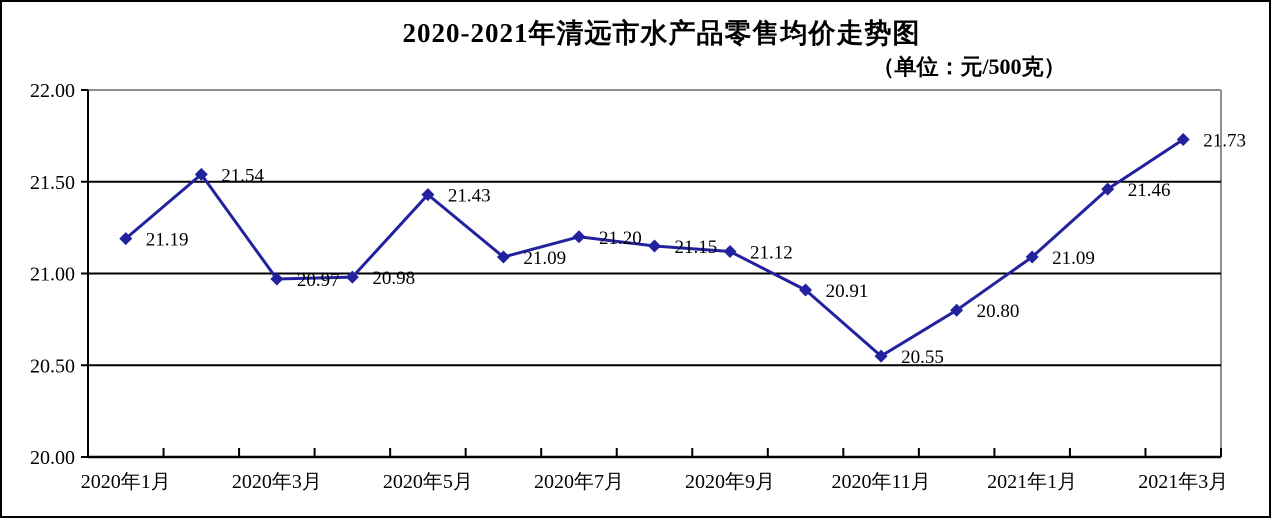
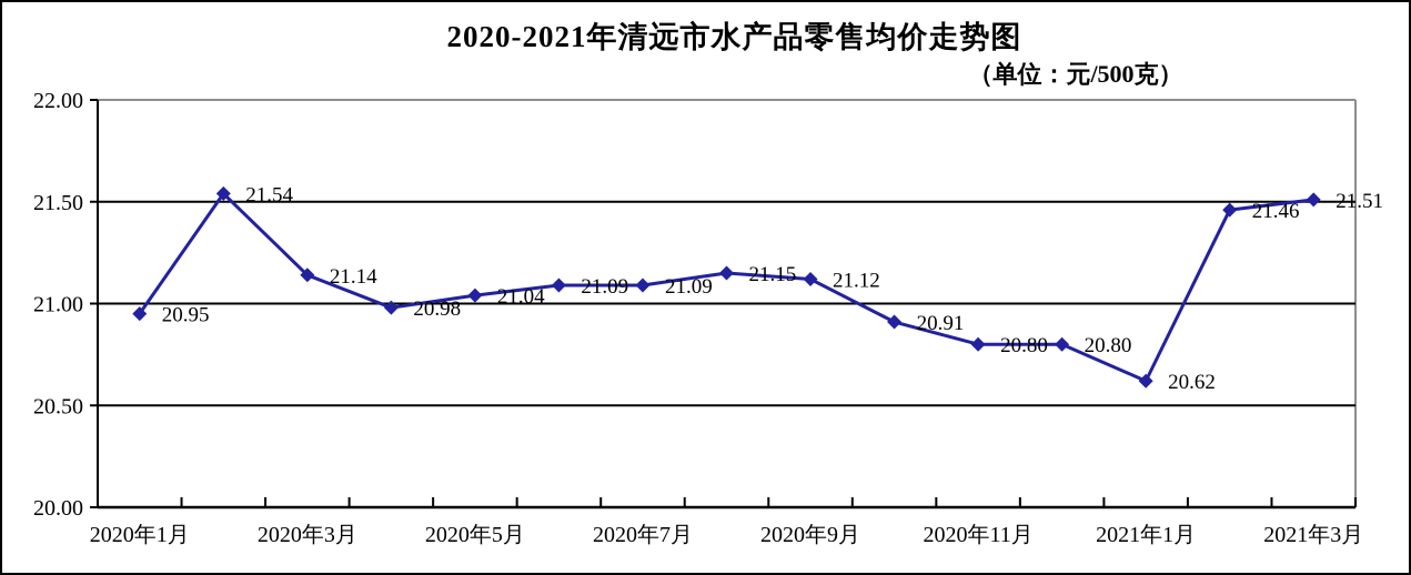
2020年1月: 21.19 -> 20.95
2020年3月: 20.97 -> 21.14
2020年5月: 21.43 -> 21.04
2020年7月: 21.20 -> 21.09
2020年11月: 20.55 -> 20.80
2021年1月: 21.09 -> 20.62
2021年3月: 21.73 -> 21.51
